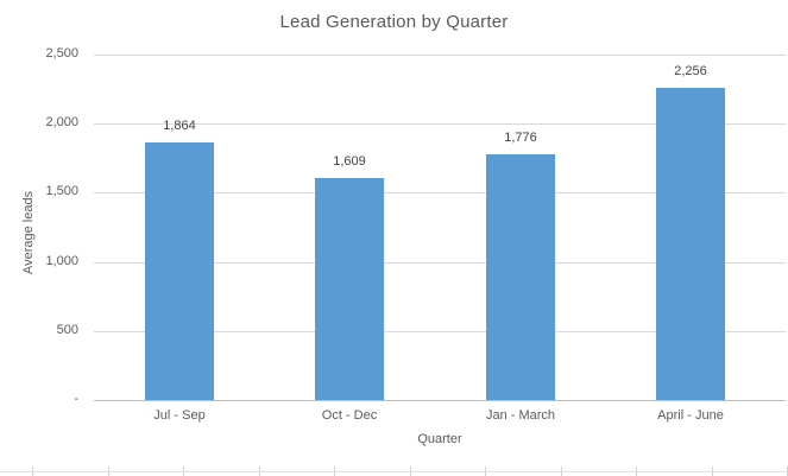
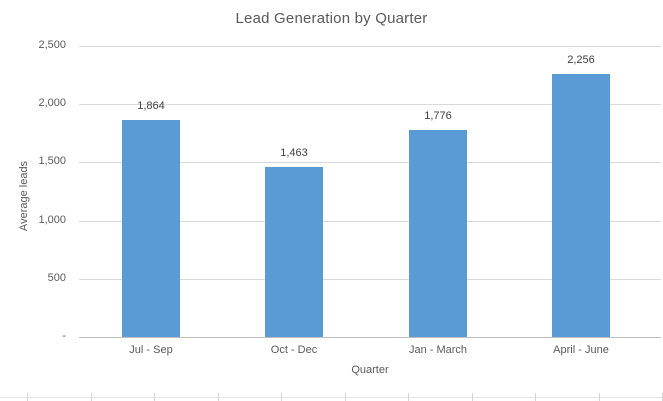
Oct - Dec: 1,609 -> 1,463
